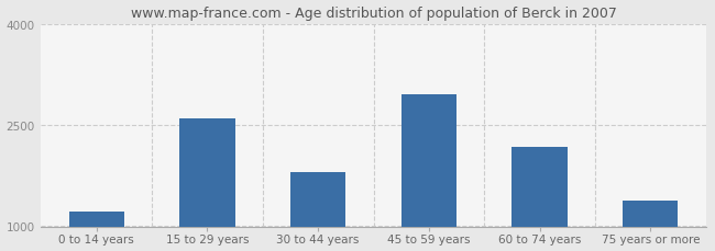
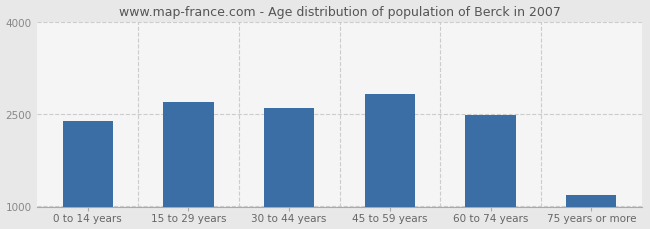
0 to 14 years: 1220 -> 2390
15 to 29 years: 2600 -> 2700
30 to 44 years: 1800 -> 2590
45 to 59 years: 2960 -> 2830
60 to 74 years: 2180 -> 2490
75 years or more: 1380 -> 1190
